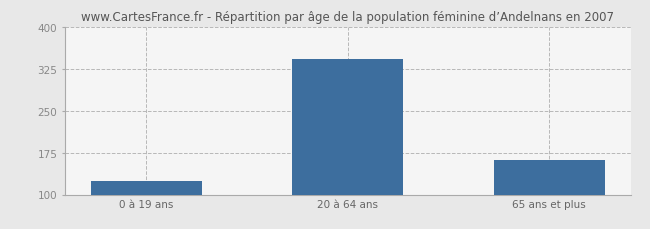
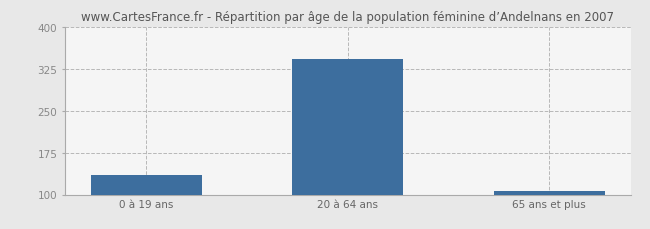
0 à 19 ans: 124 -> 135
65 ans et plus: 162 -> 107
